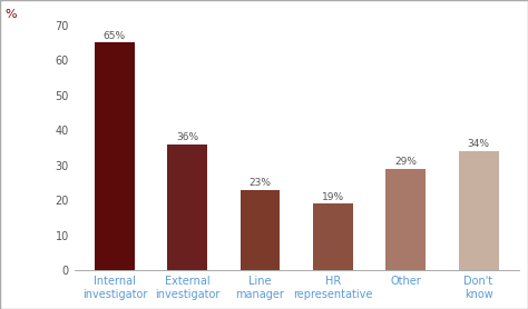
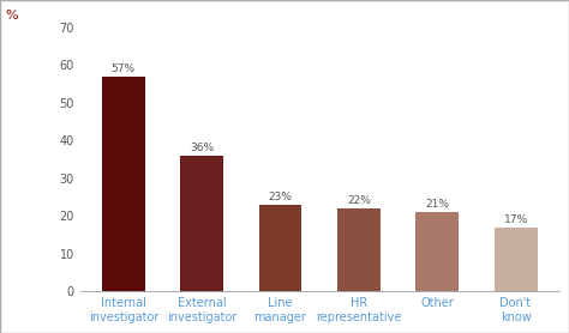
Internal investigator: 65% -> 57%
HR representative: 19% -> 22%
Other: 29% -> 21%
Don't know: 34% -> 17%
